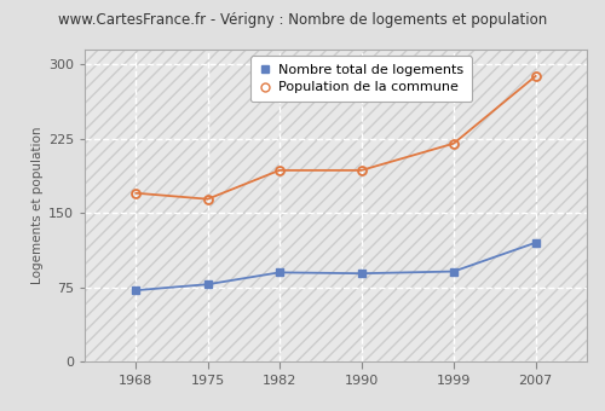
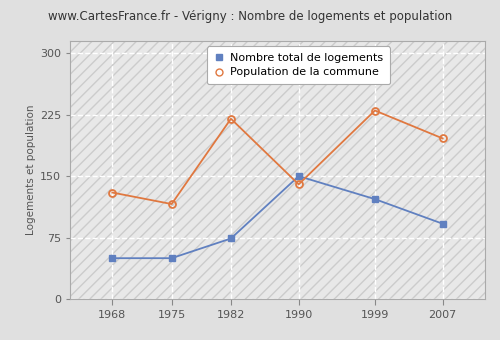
Nombre total de logements/1968: 72 -> 50
Population de la commune/1968: 170 -> 130
Nombre total de logements/1975: 78 -> 50
Population de la commune/1975: 164 -> 116
Nombre total de logements/1982: 90 -> 74
Population de la commune/1982: 193 -> 220
Nombre total de logements/1990: 89 -> 150
Population de la commune/1990: 193 -> 140
Nombre total de logements/1999: 91 -> 122
Population de la commune/1999: 220 -> 230
Nombre total de logements/2007: 120 -> 92
Population de la commune/2007: 288 -> 196
